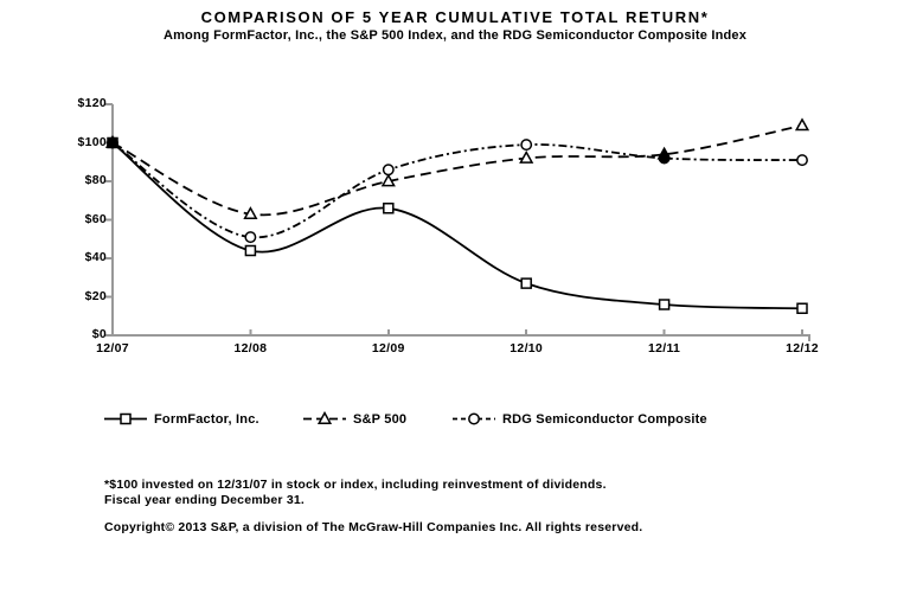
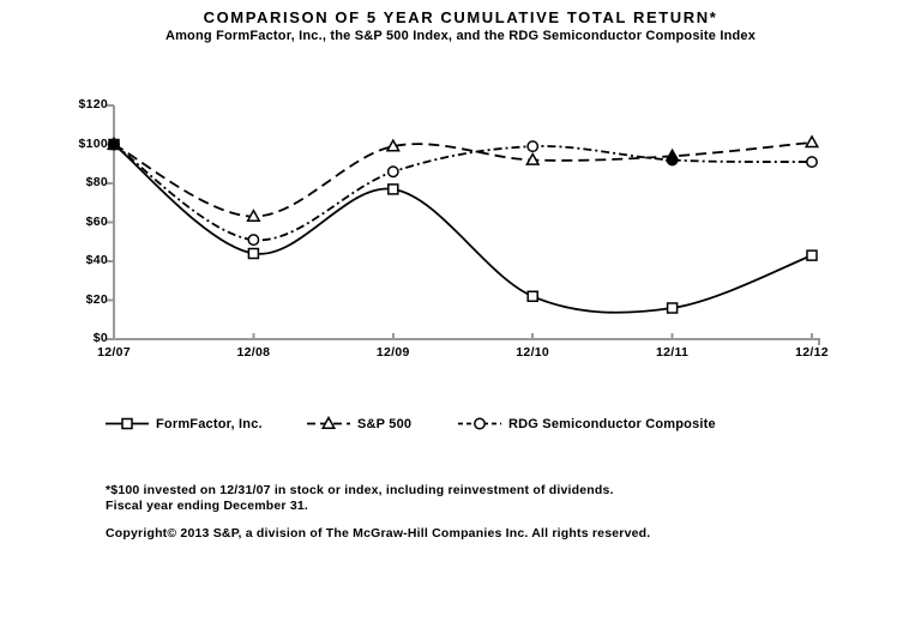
FormFactor, Inc./12/09: $66 -> $77
S&P 500/12/09: $80 -> $99
FormFactor, Inc./12/10: $27 -> $22
FormFactor, Inc./12/12: $14 -> $43
S&P 500/12/12: $109 -> $101
